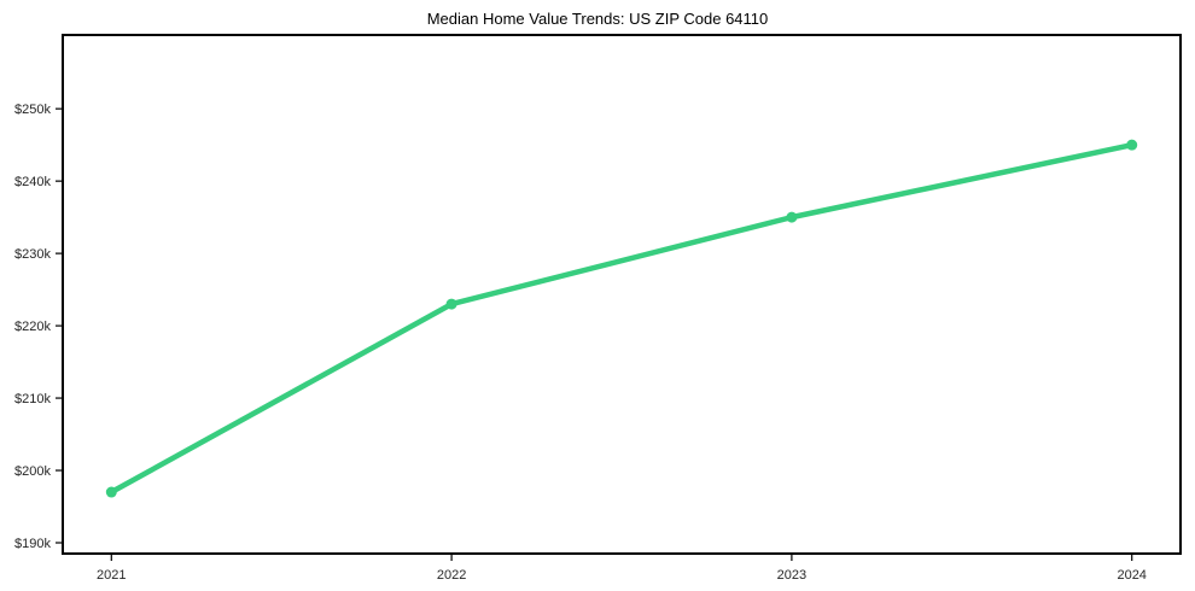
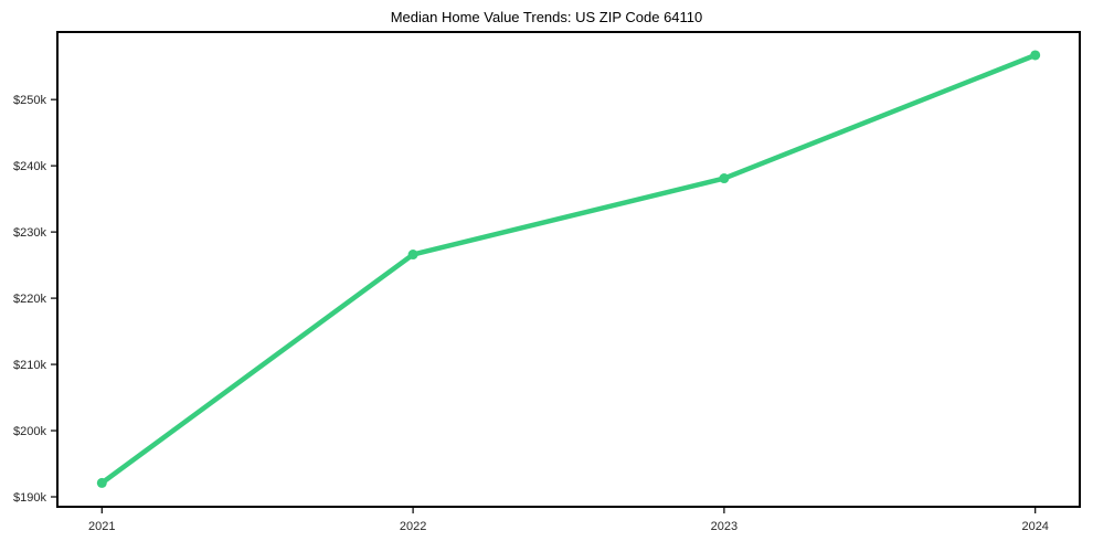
2021: $197k -> $192k
2022: $223k -> $227k
2023: $235k -> $238k
2024: $245k -> $257k
